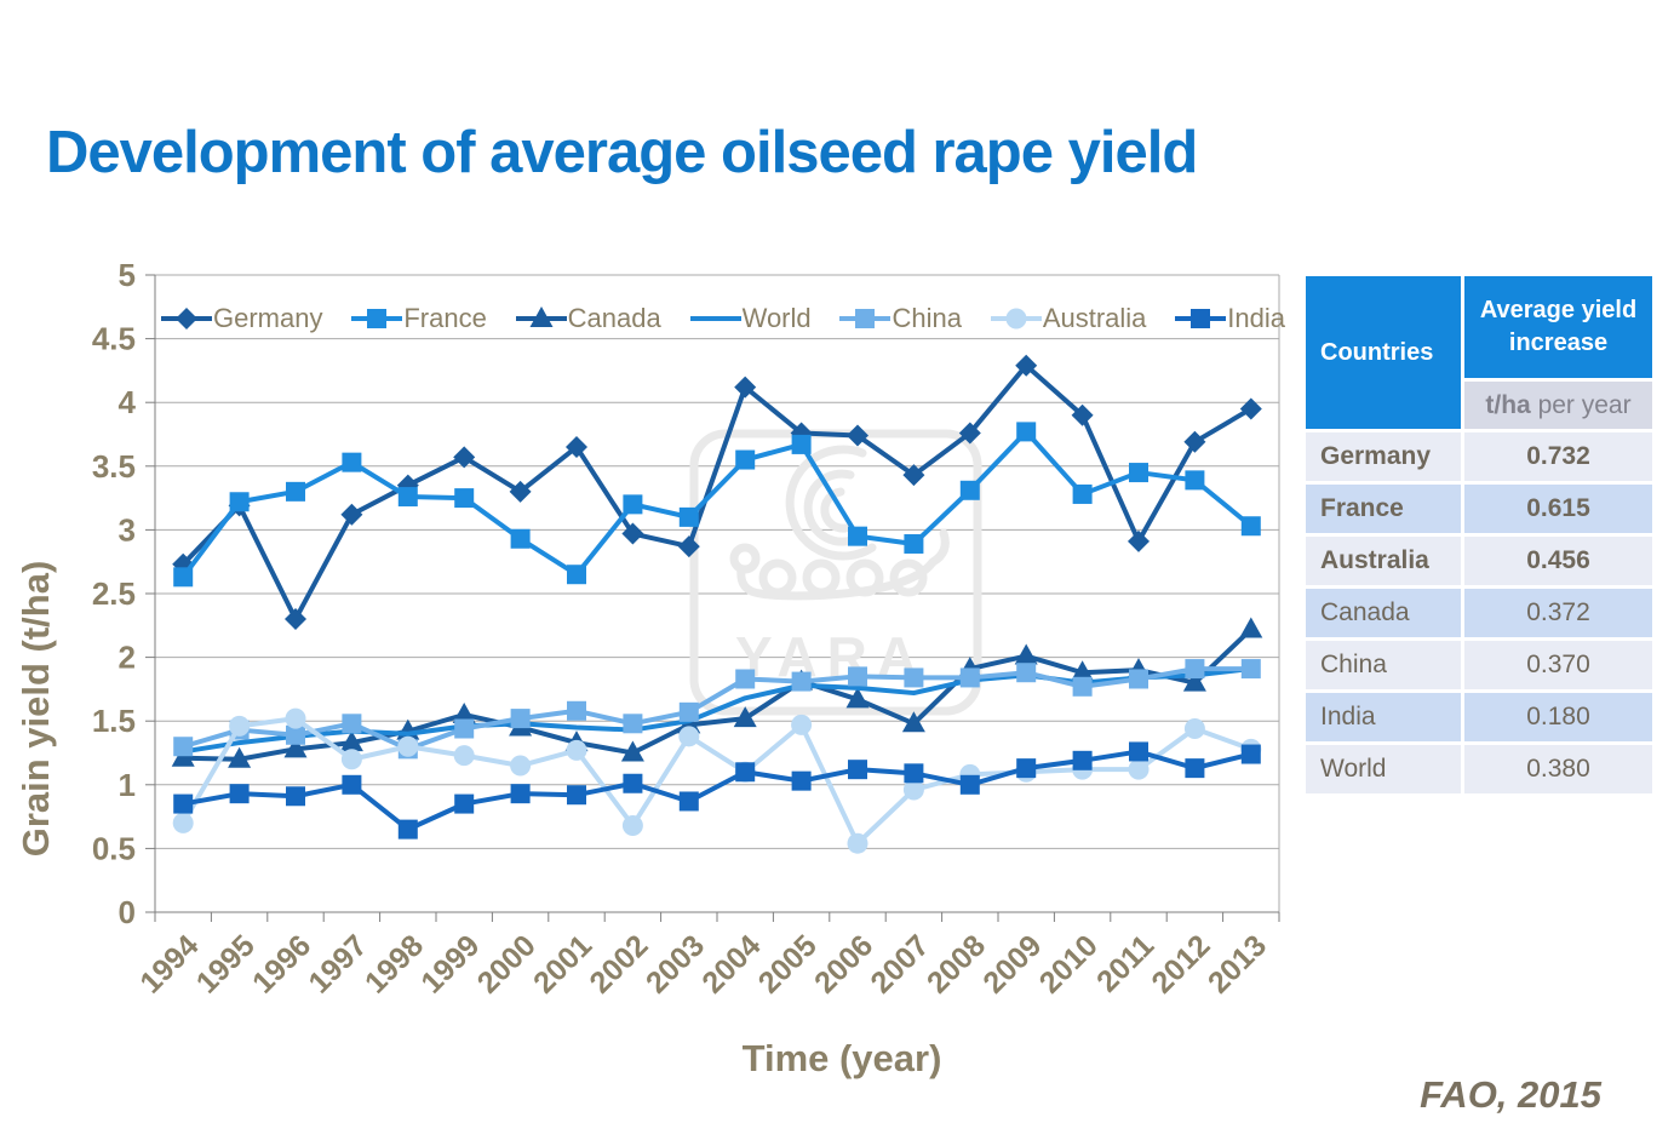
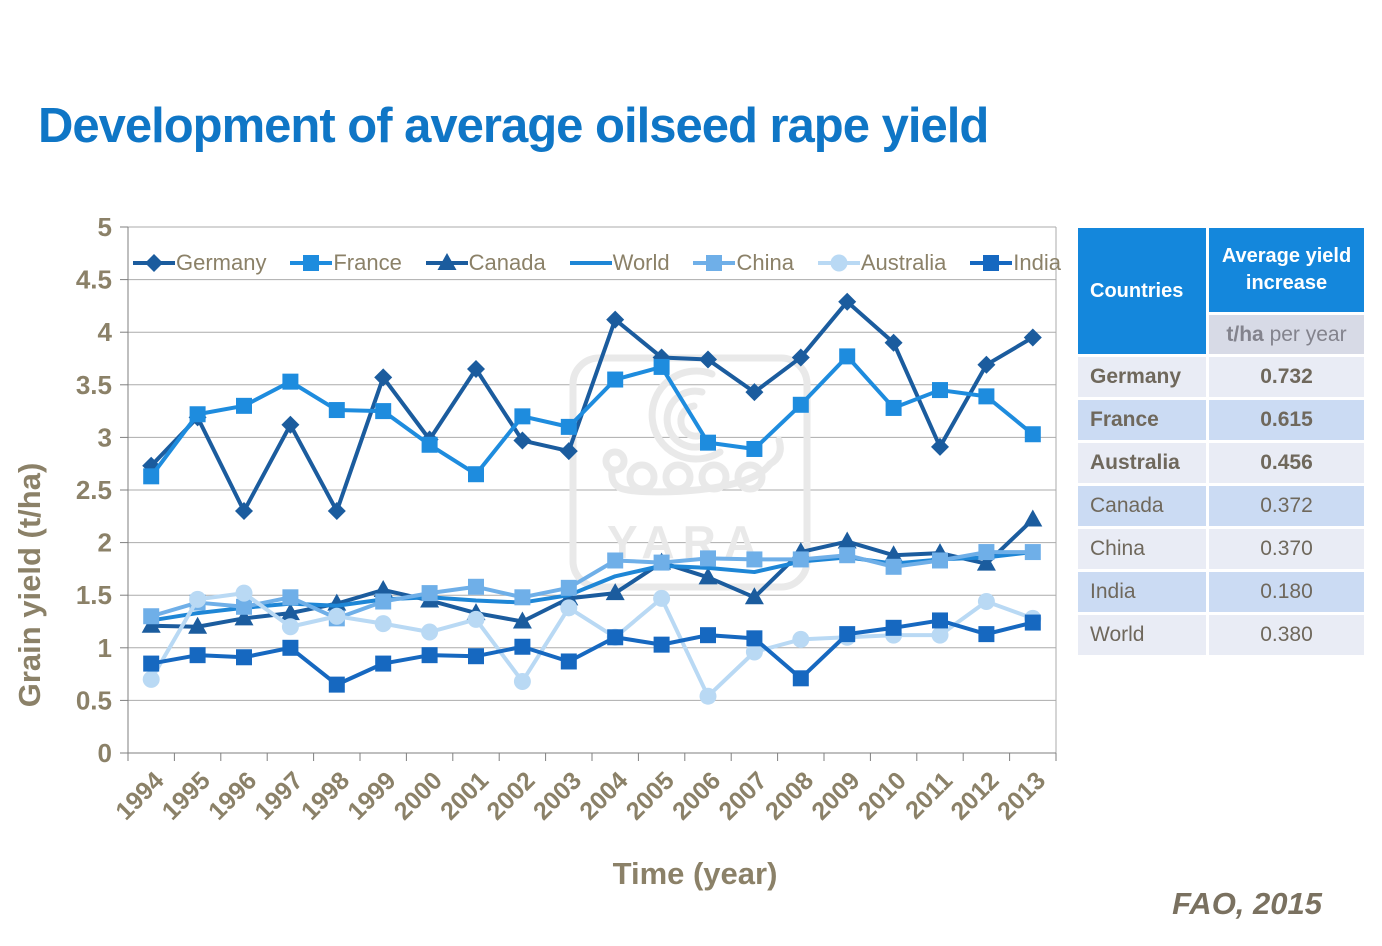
Germany/1998: 3.35 -> 2.30
Germany/2000: 3.30 -> 2.98
India/2008: 1.00 -> 0.71
